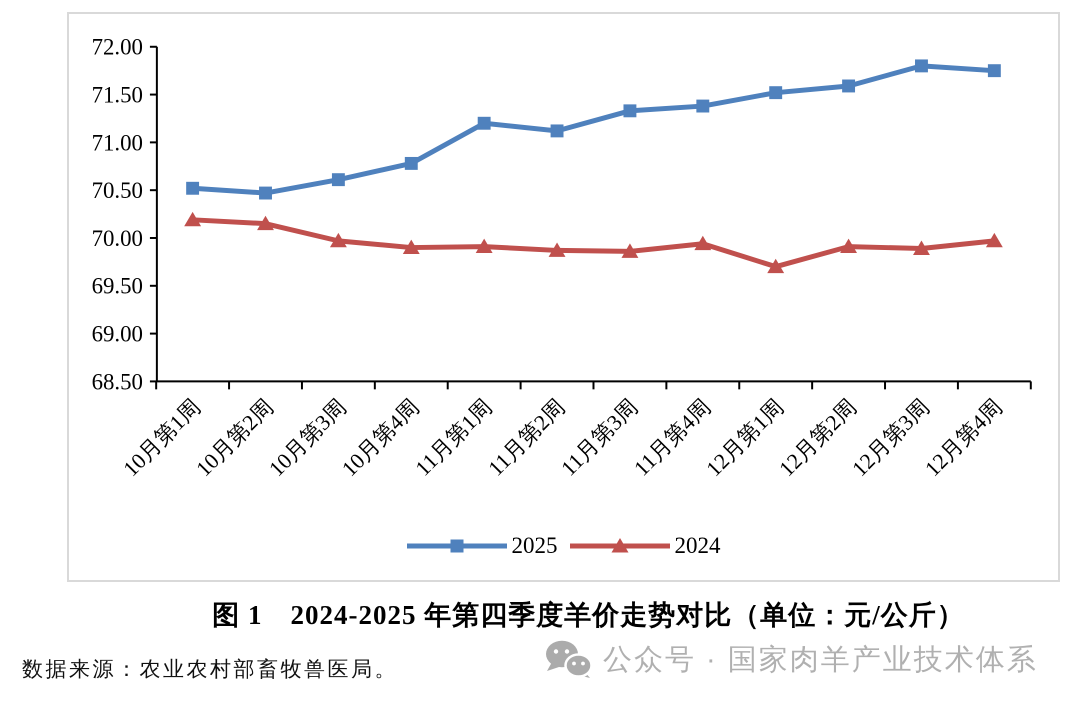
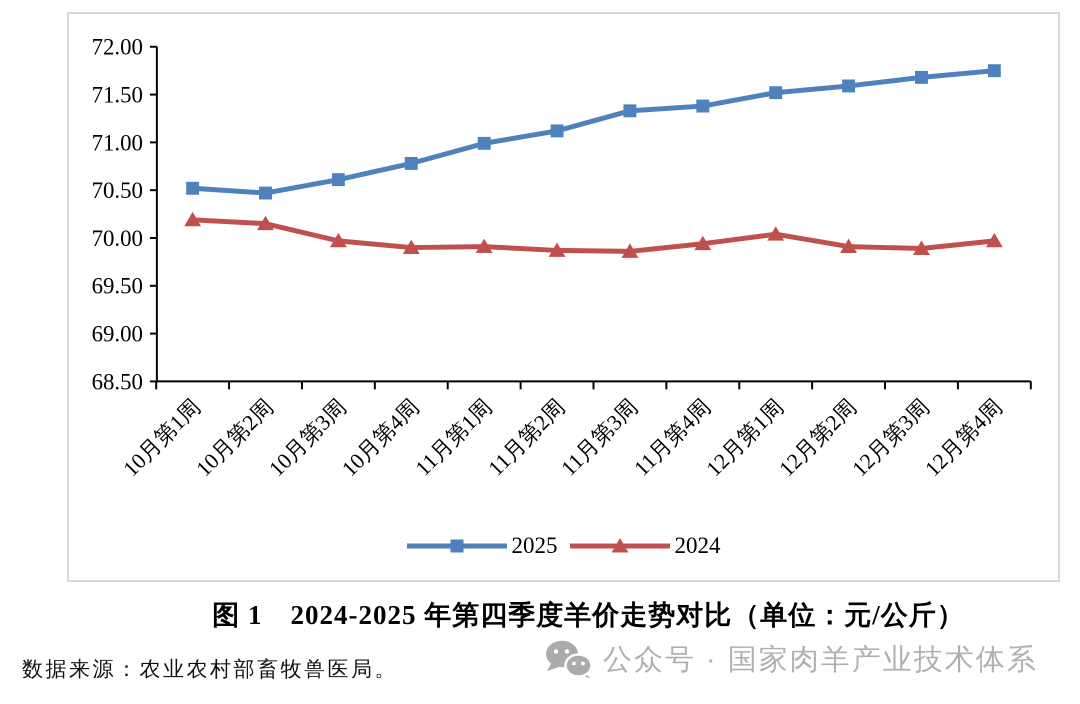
2025/11月第1周: 71.2 -> 71.0
2024/12月第1周: 69.7 -> 70.0
2025/12月第3周: 71.8 -> 71.7
